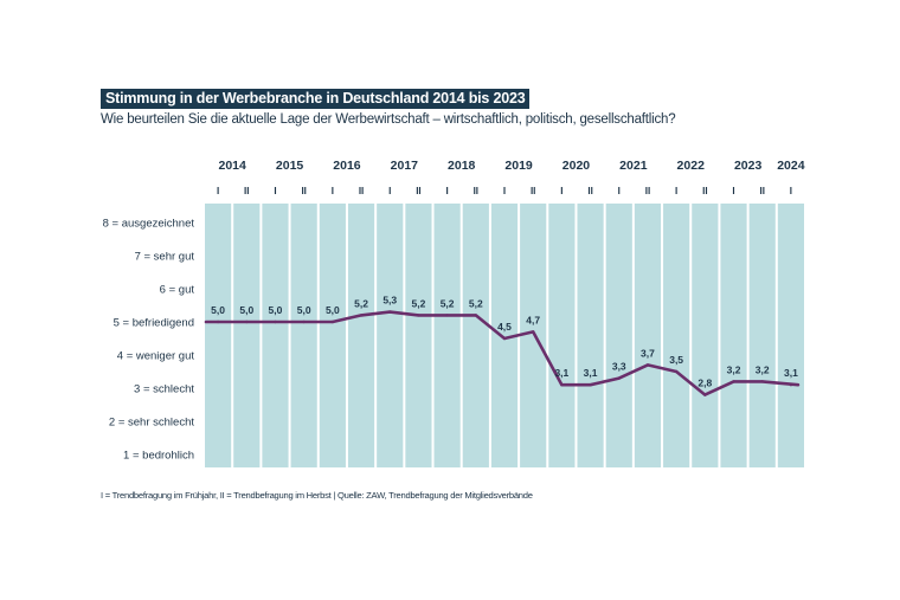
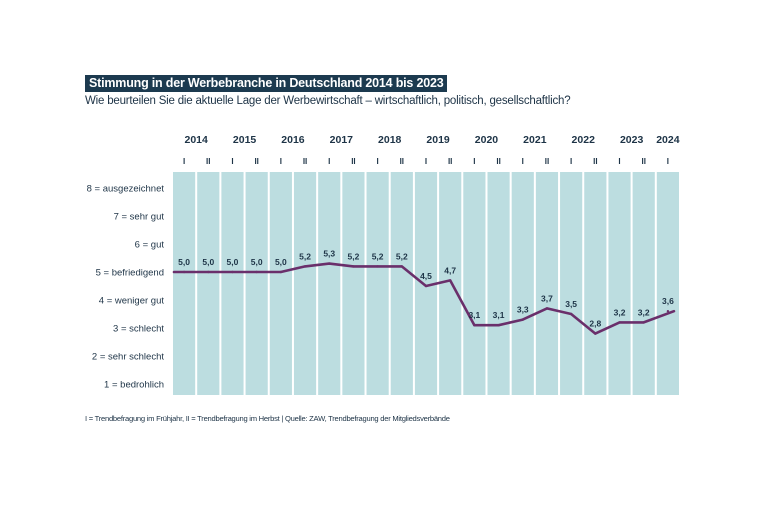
2024 I: 3,1 -> 3,6
